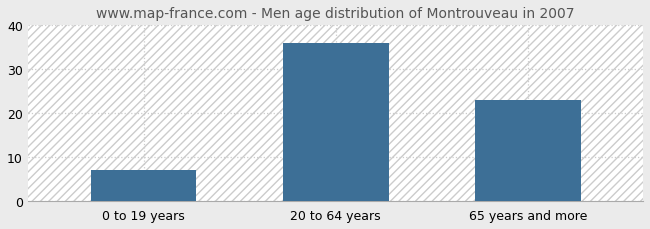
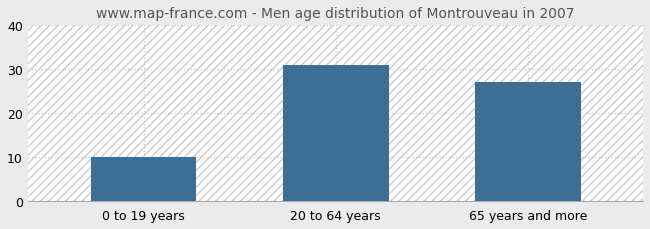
0 to 19 years: 7 -> 10
20 to 64 years: 36 -> 31
65 years and more: 23 -> 27
